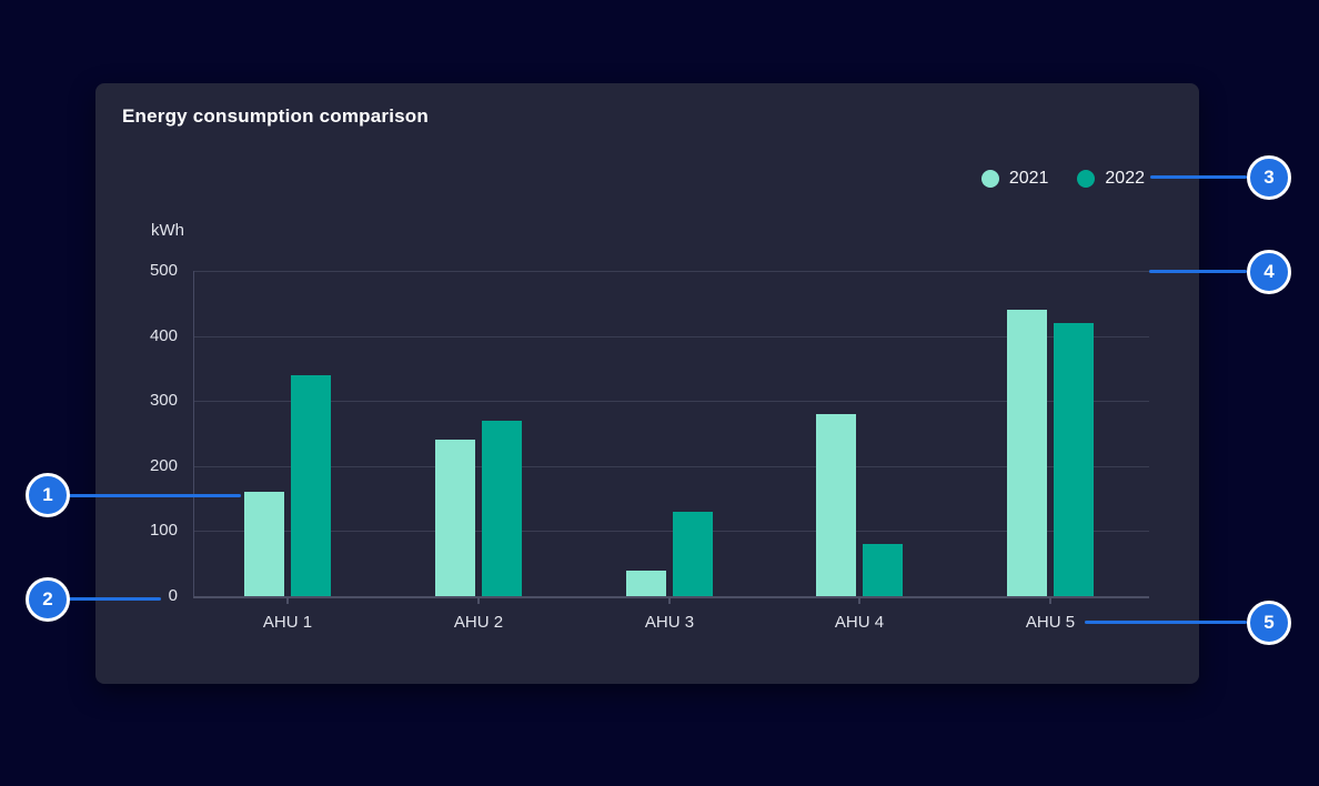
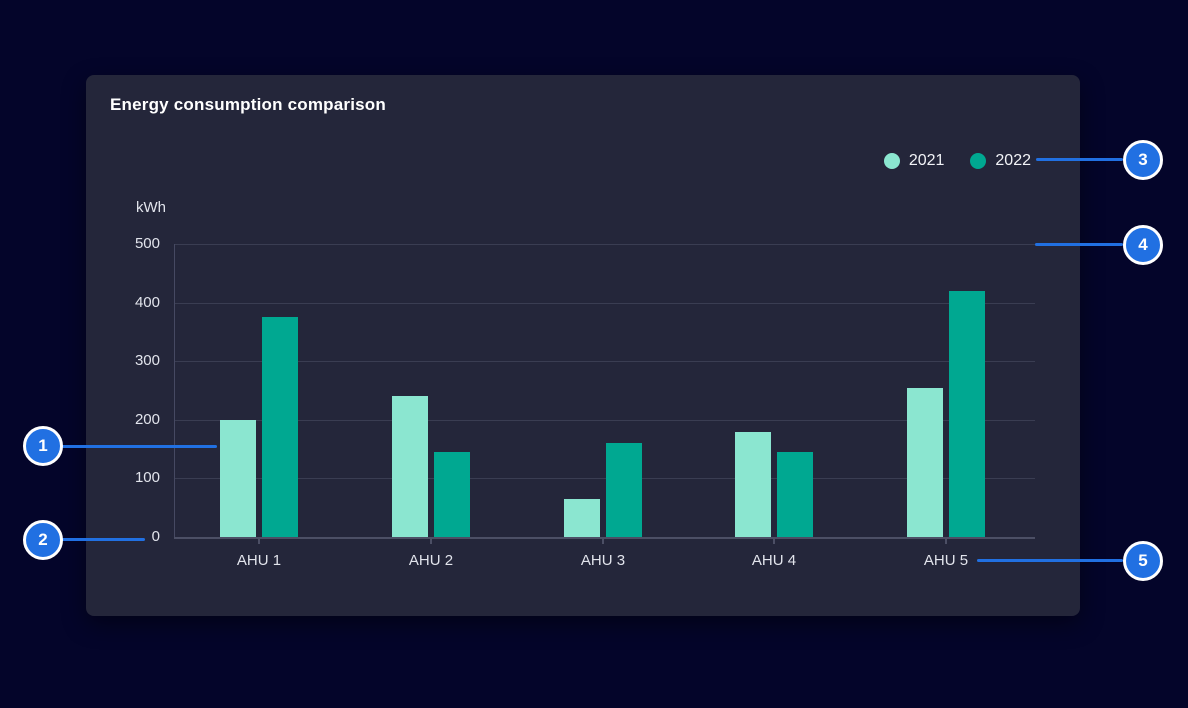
2021/AHU 1: 160 -> 200
2022/AHU 1: 340 -> 380
2022/AHU 2: 270 -> 140
2021/AHU 3: 40 -> 60
2022/AHU 3: 130 -> 160
2021/AHU 4: 280 -> 180
2022/AHU 4: 80 -> 140
2021/AHU 5: 440 -> 260
